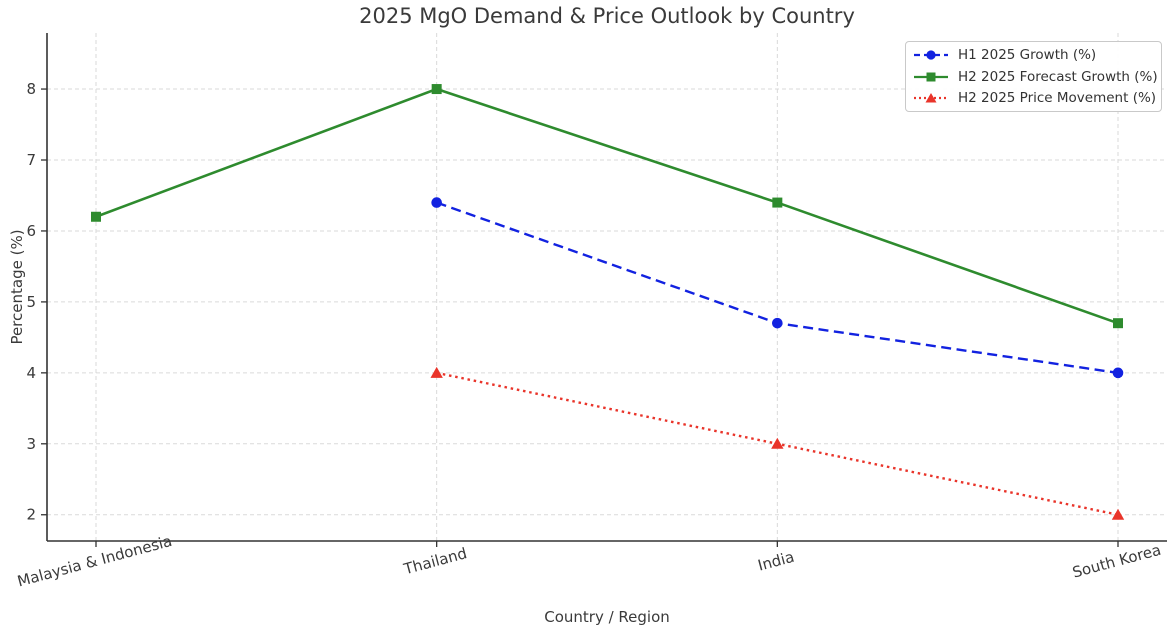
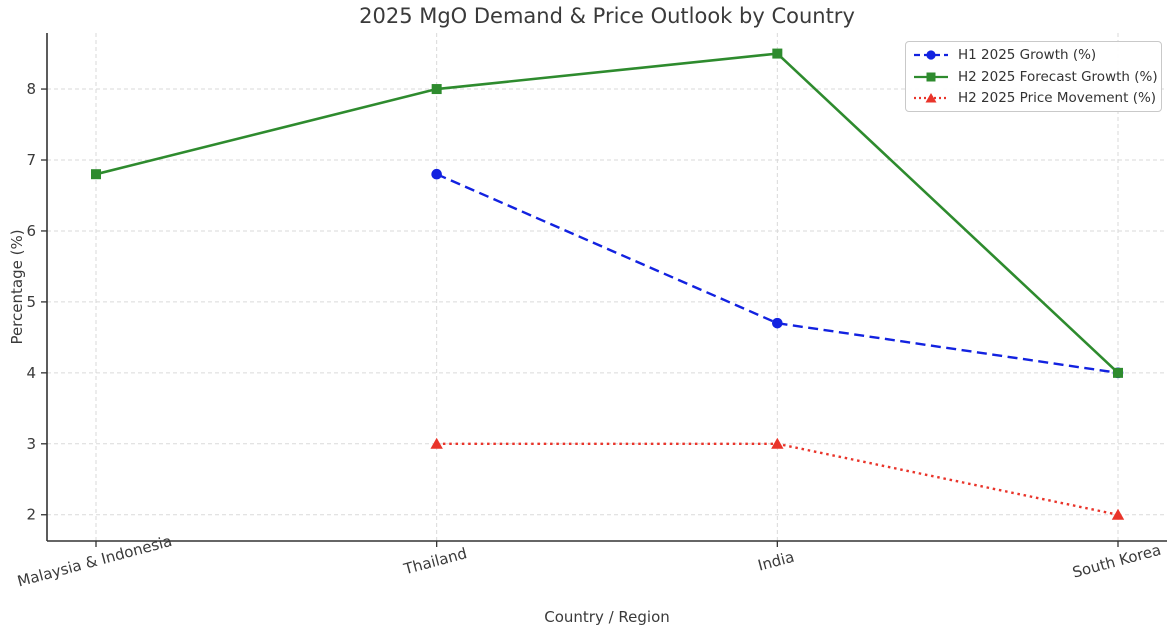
H2 2025 Forecast Growth (%)/Malaysia & Indonesia: 6.2 -> 6.8
H1 2025 Growth (%)/Thailand: 6.4 -> 6.8
H2 2025 Price Movement (%)/Thailand: 4 -> 3
H2 2025 Forecast Growth (%)/India: 6.4 -> 8.5
H2 2025 Forecast Growth (%)/South Korea: 4.7 -> 4.0
